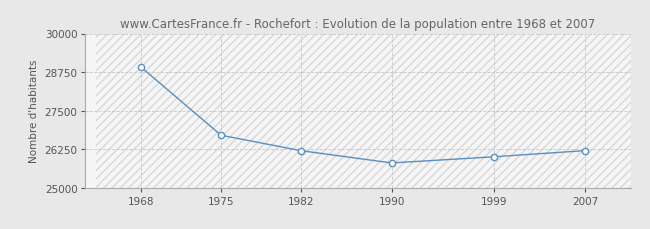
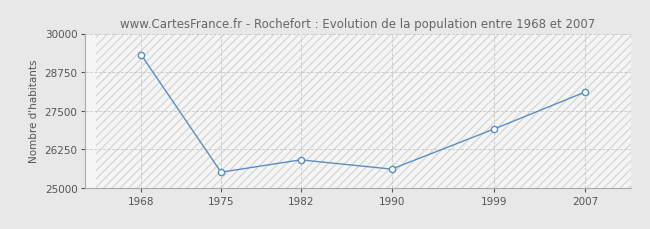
1968: 28900 -> 29300
1975: 26700 -> 25500
1982: 26200 -> 25900
1990: 25800 -> 25600
1999: 26000 -> 26900
2007: 26200 -> 28100
